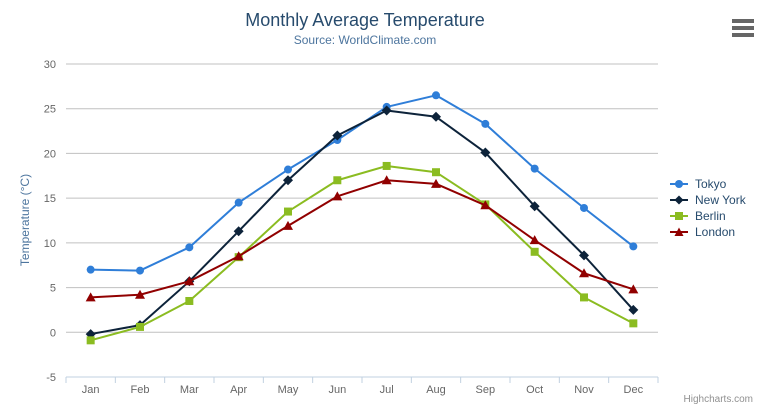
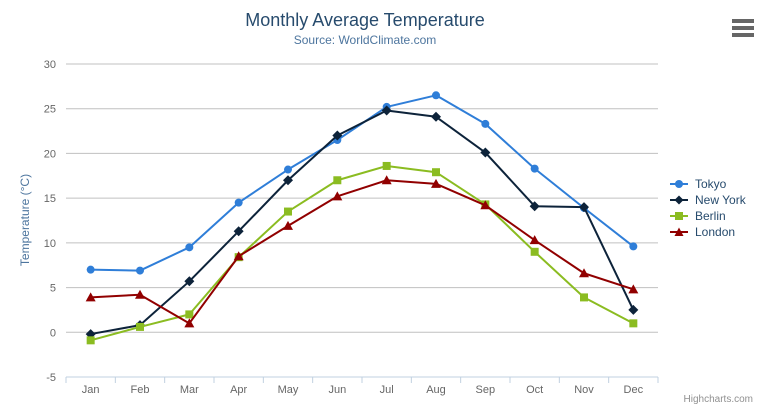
Berlin/Mar: 4 -> 2
London/Mar: 6 -> 1
New York/Nov: 9 -> 14
